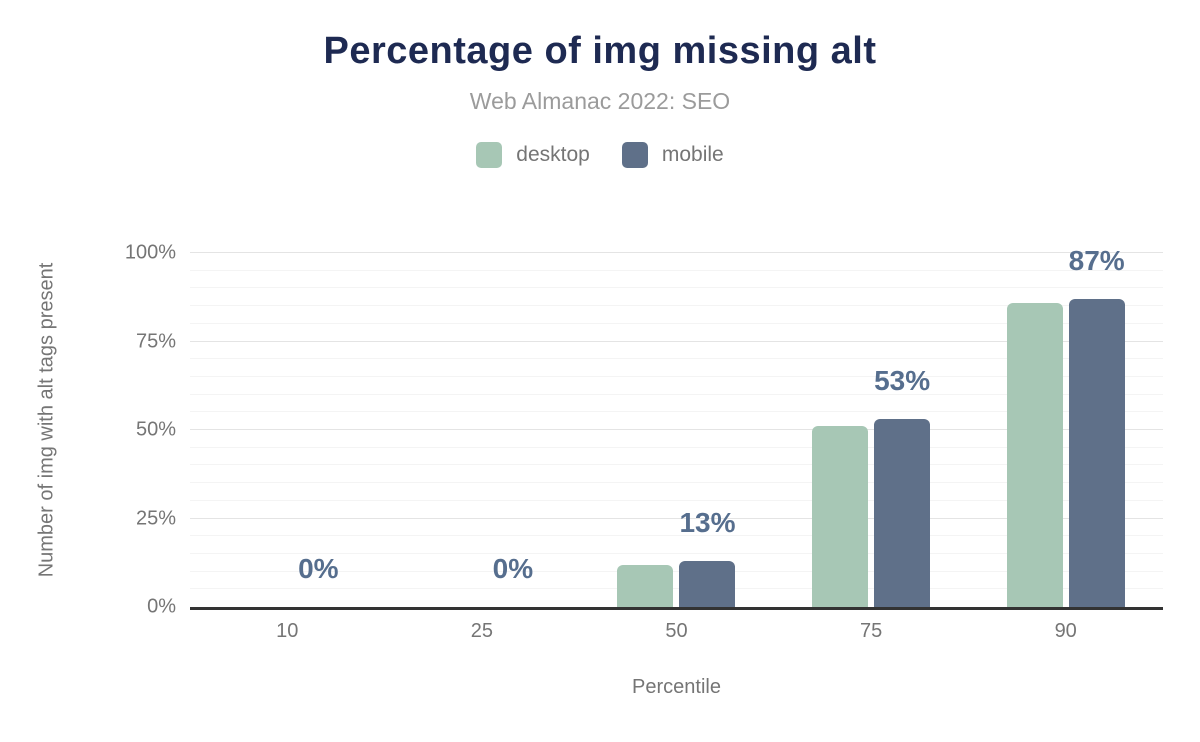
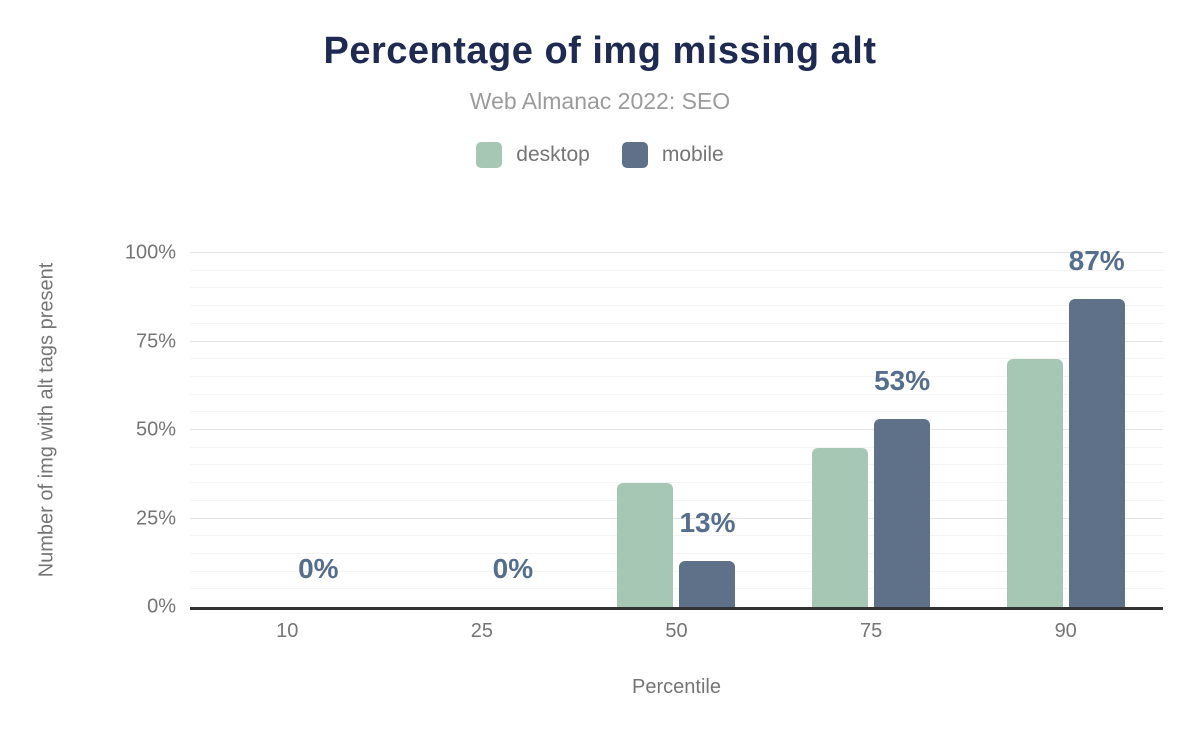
desktop/50: 12% -> 35%
desktop/75: 51% -> 45%
desktop/90: 86% -> 70%
